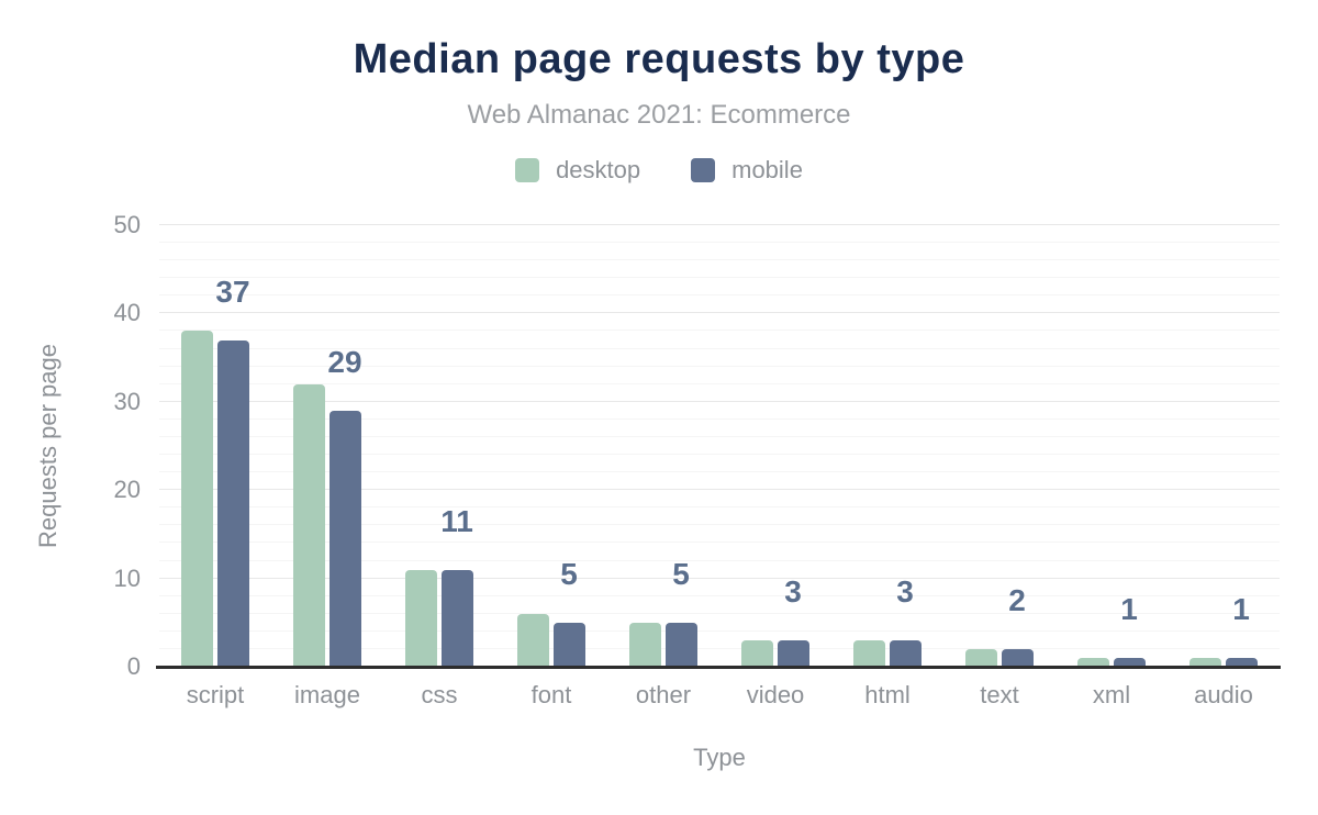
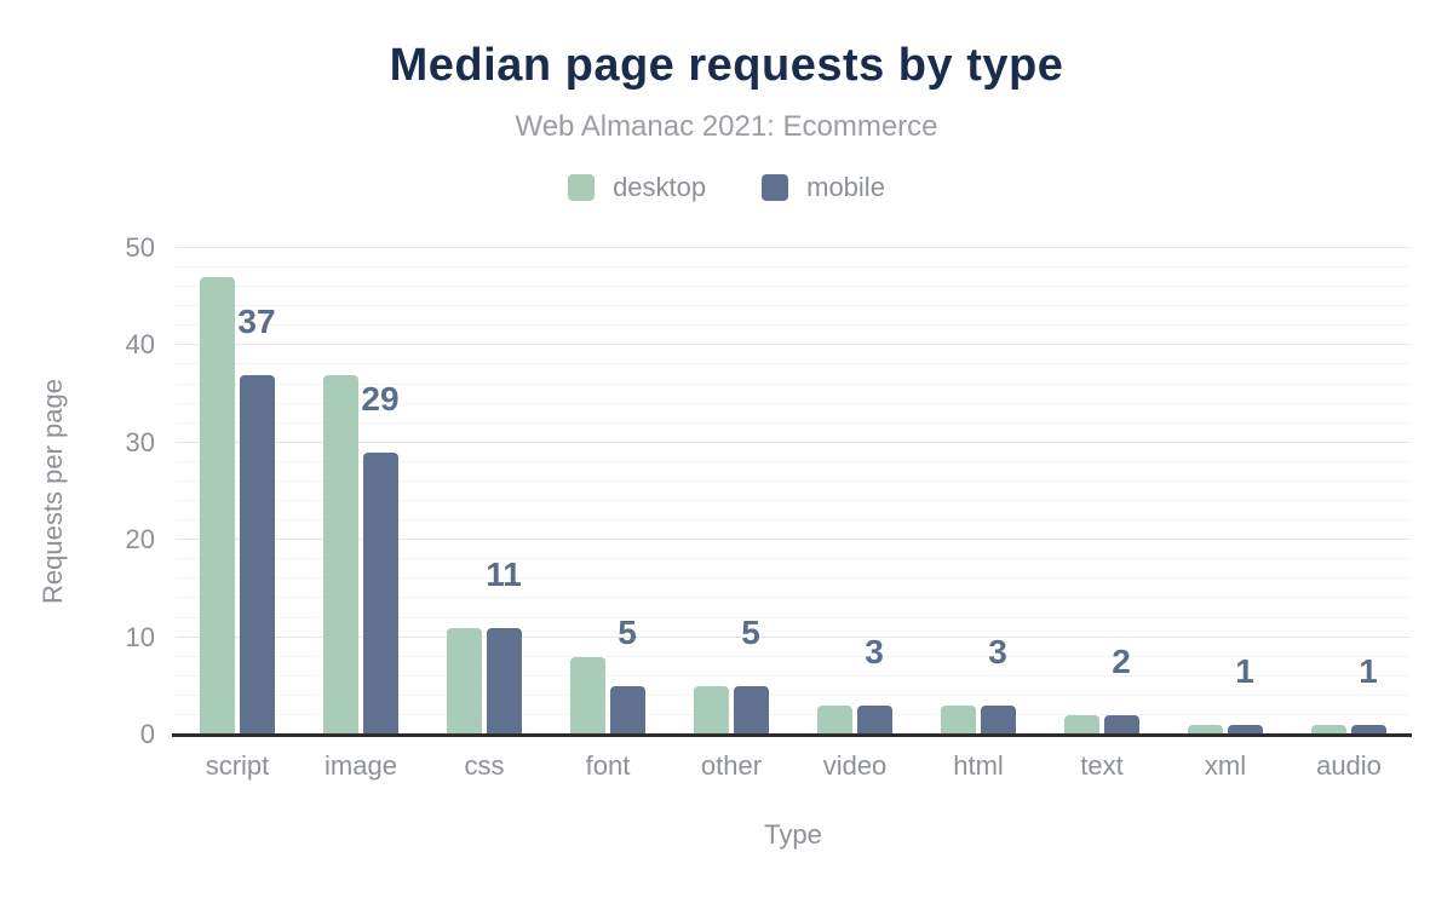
desktop/script: 38 -> 47
desktop/image: 32 -> 37
desktop/font: 6 -> 8
